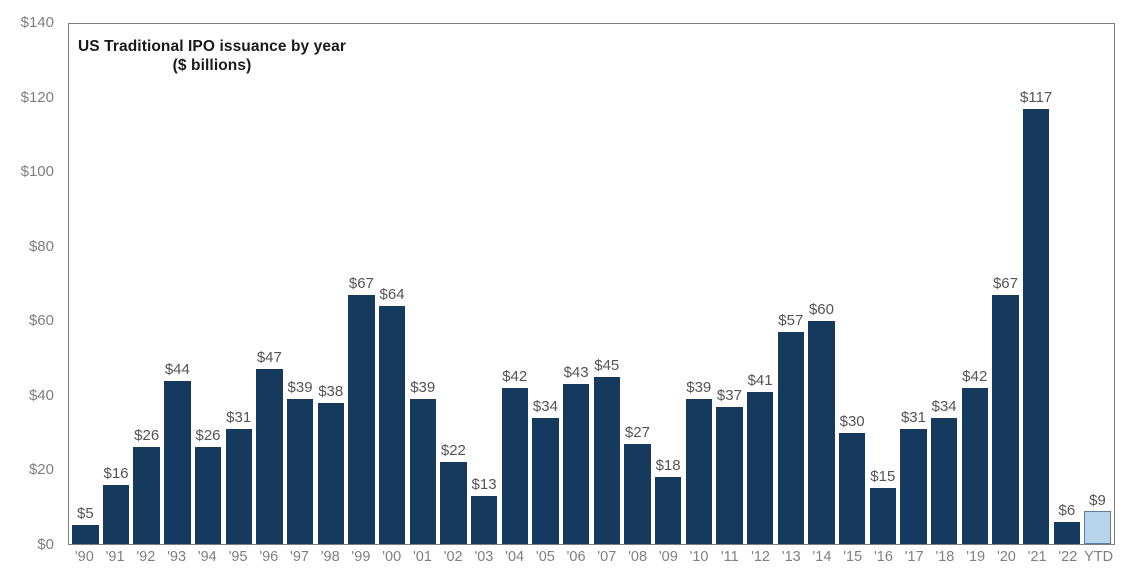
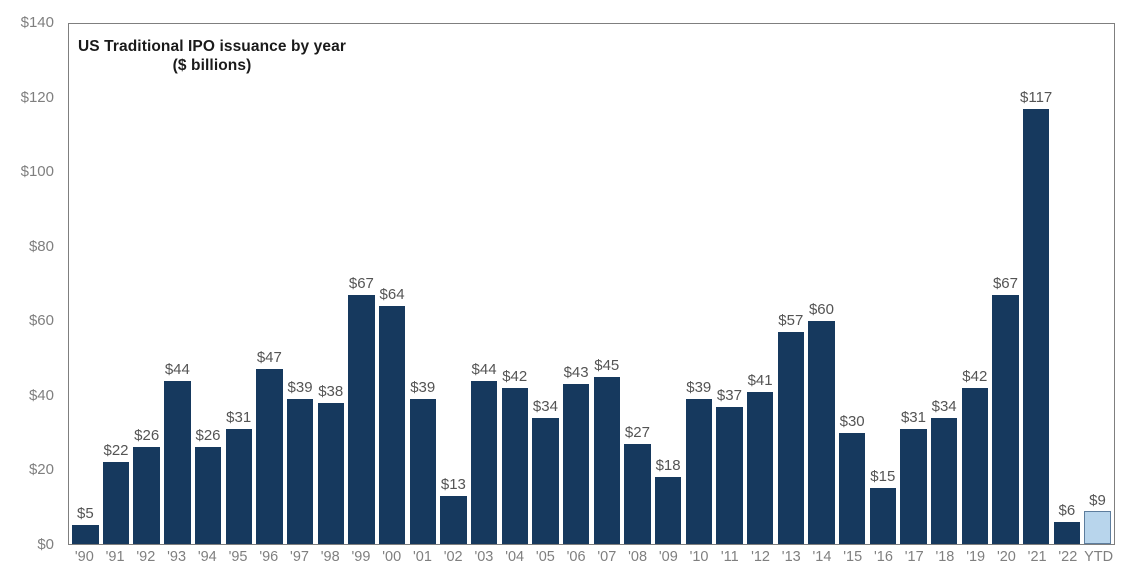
'91: $16 -> $22
'02: $22 -> $13
'03: $13 -> $44
